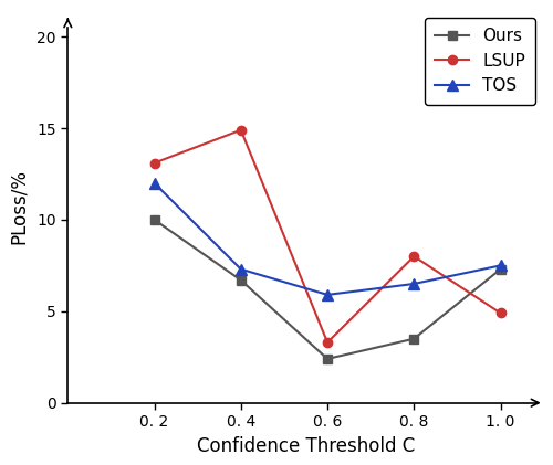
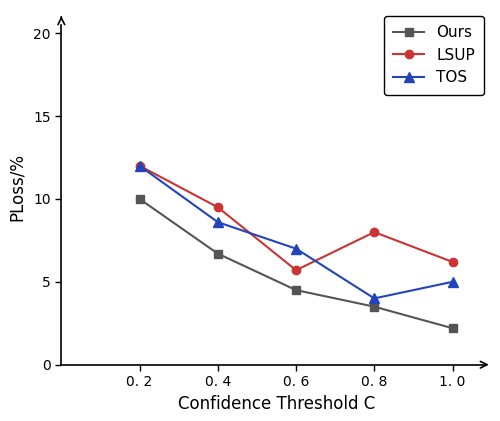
LSUP/0. 2: 13.1 -> 12.0
LSUP/0. 4: 14.9 -> 9.5
TOS/0. 4: 7.3 -> 8.6
Ours/0. 6: 2.4 -> 4.5
LSUP/0. 6: 3.3 -> 5.7
TOS/0. 6: 5.9 -> 7.0
TOS/0. 8: 6.5 -> 4.0
Ours/1. 0: 7.3 -> 2.2
LSUP/1. 0: 4.9 -> 6.2
TOS/1. 0: 7.5 -> 5.0
